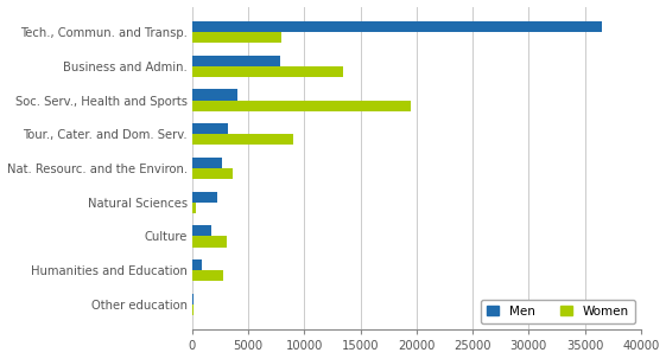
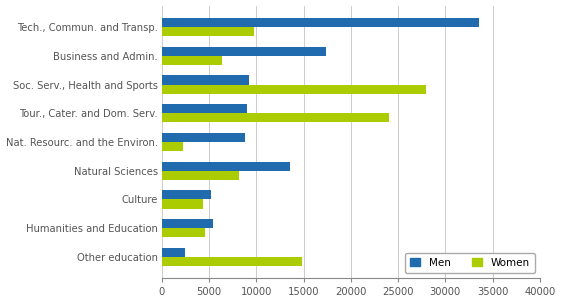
Men/Tech., Commun. and Transp.: 36500 -> 33600
Women/Tech., Commun. and Transp.: 8000 -> 9800
Men/Business and Admin.: 7800 -> 17400
Women/Business and Admin.: 13500 -> 6400
Men/Soc. Serv., Health and Sports: 4000 -> 9200
Women/Soc. Serv., Health and Sports: 19500 -> 28000
Men/Tour., Cater. and Dom. Serv.: 3200 -> 9000
Women/Tour., Cater. and Dom. Serv.: 9000 -> 24000
Men/Nat. Resourc. and the Environ.: 2700 -> 8800
Women/Nat. Resourc. and the Environ.: 3600 -> 2200
Men/Natural Sciences: 2200 -> 13600
Women/Natural Sciences: 300 -> 8200
Men/Culture: 1700 -> 5200
Women/Culture: 3100 -> 4400
Men/Humanities and Education: 900 -> 5400
Women/Humanities and Education: 2800 -> 4600
Men/Other education: 100 -> 2400
Women/Other education: 100 -> 14800
